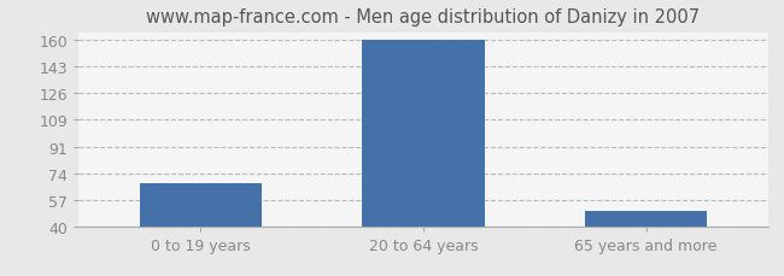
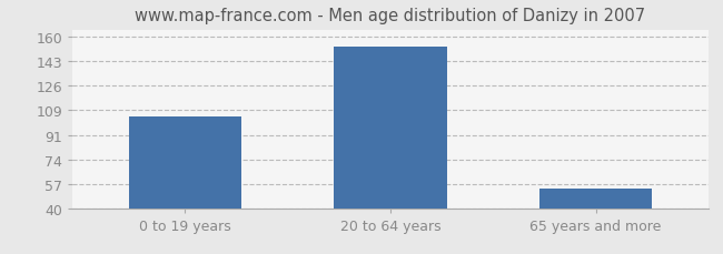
0 to 19 years: 68 -> 104
20 to 64 years: 160 -> 153
65 years and more: 50 -> 54
